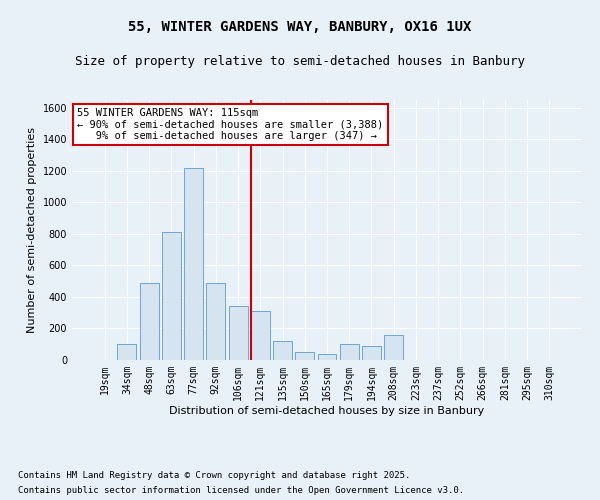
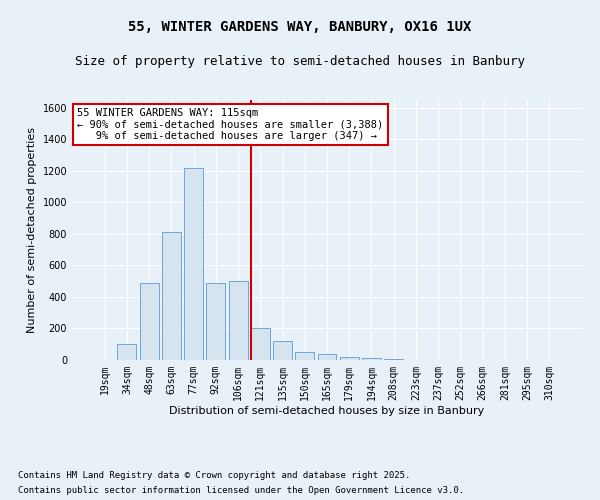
106sqm: 340 -> 500
121sqm: 310 -> 200
179sqm: 100 -> 20
194sqm: 90 -> 10
208sqm: 160 -> 0
